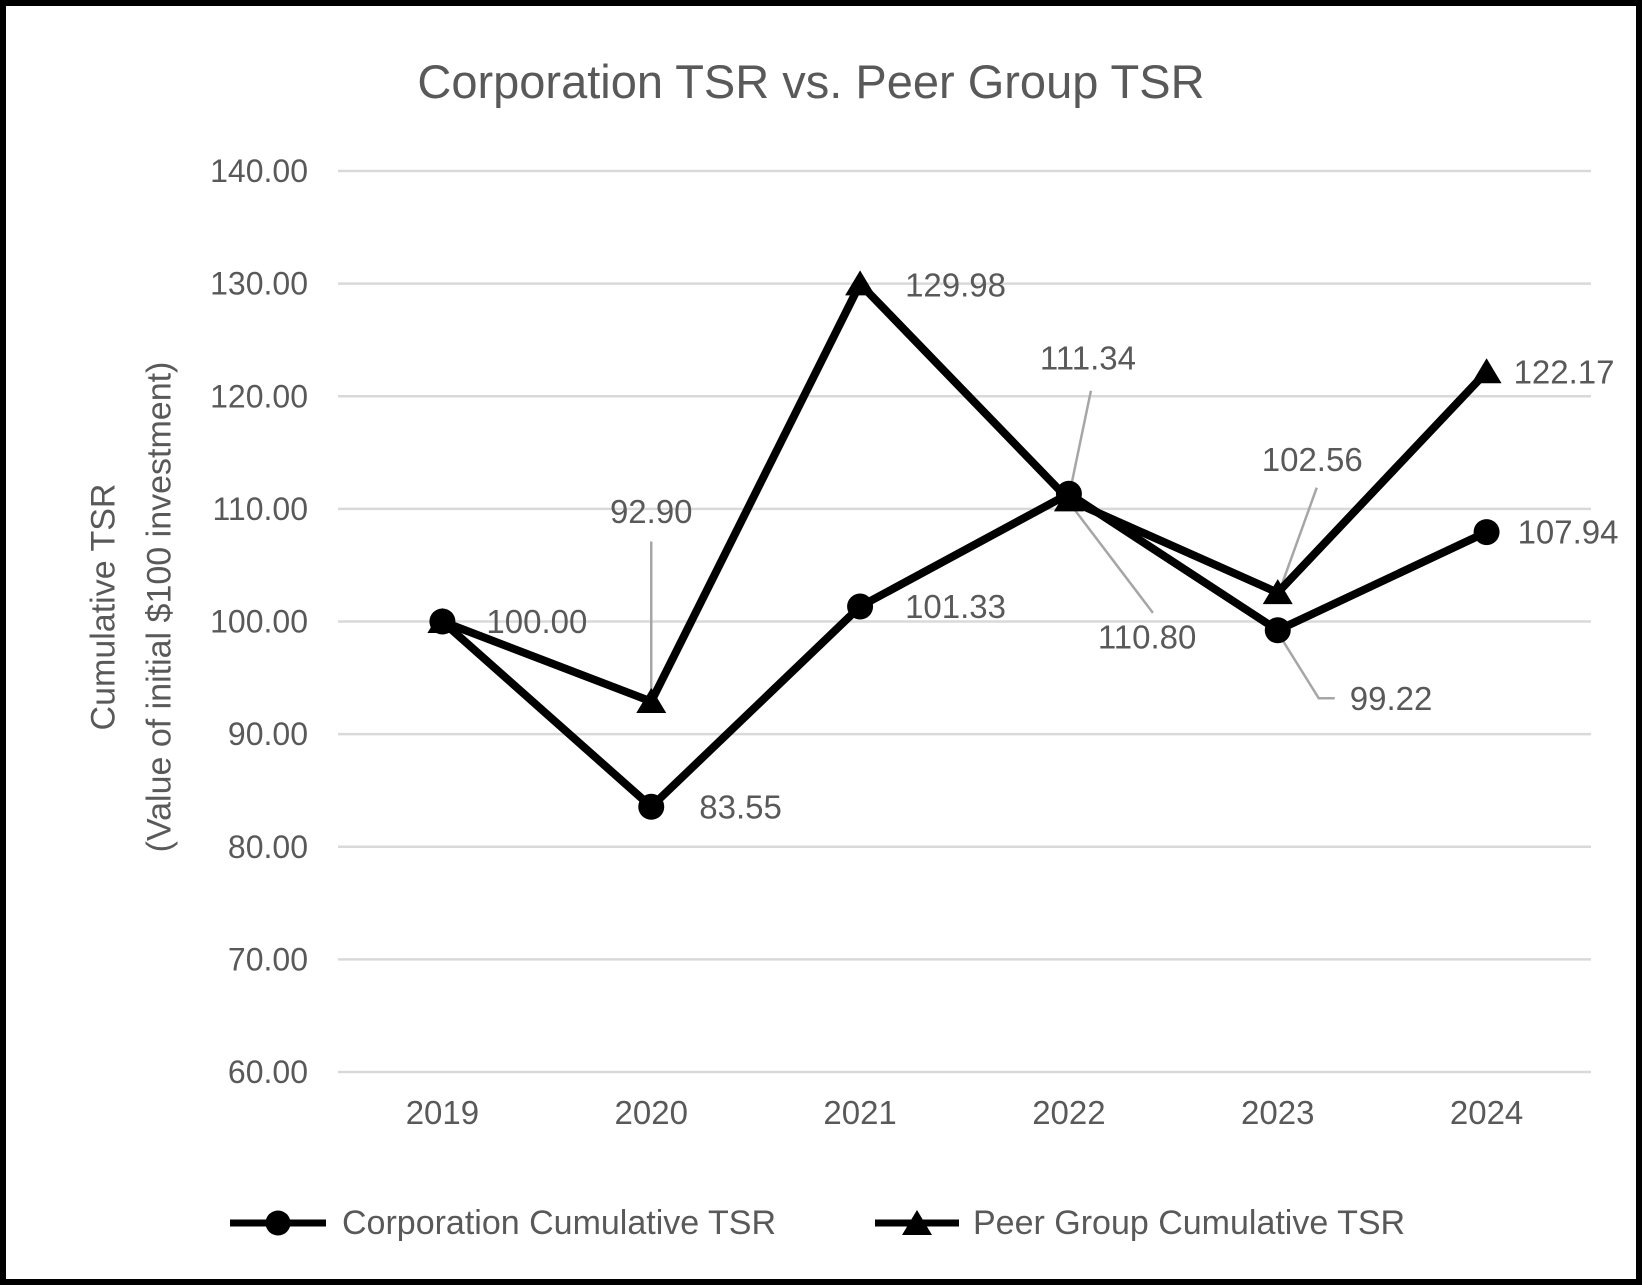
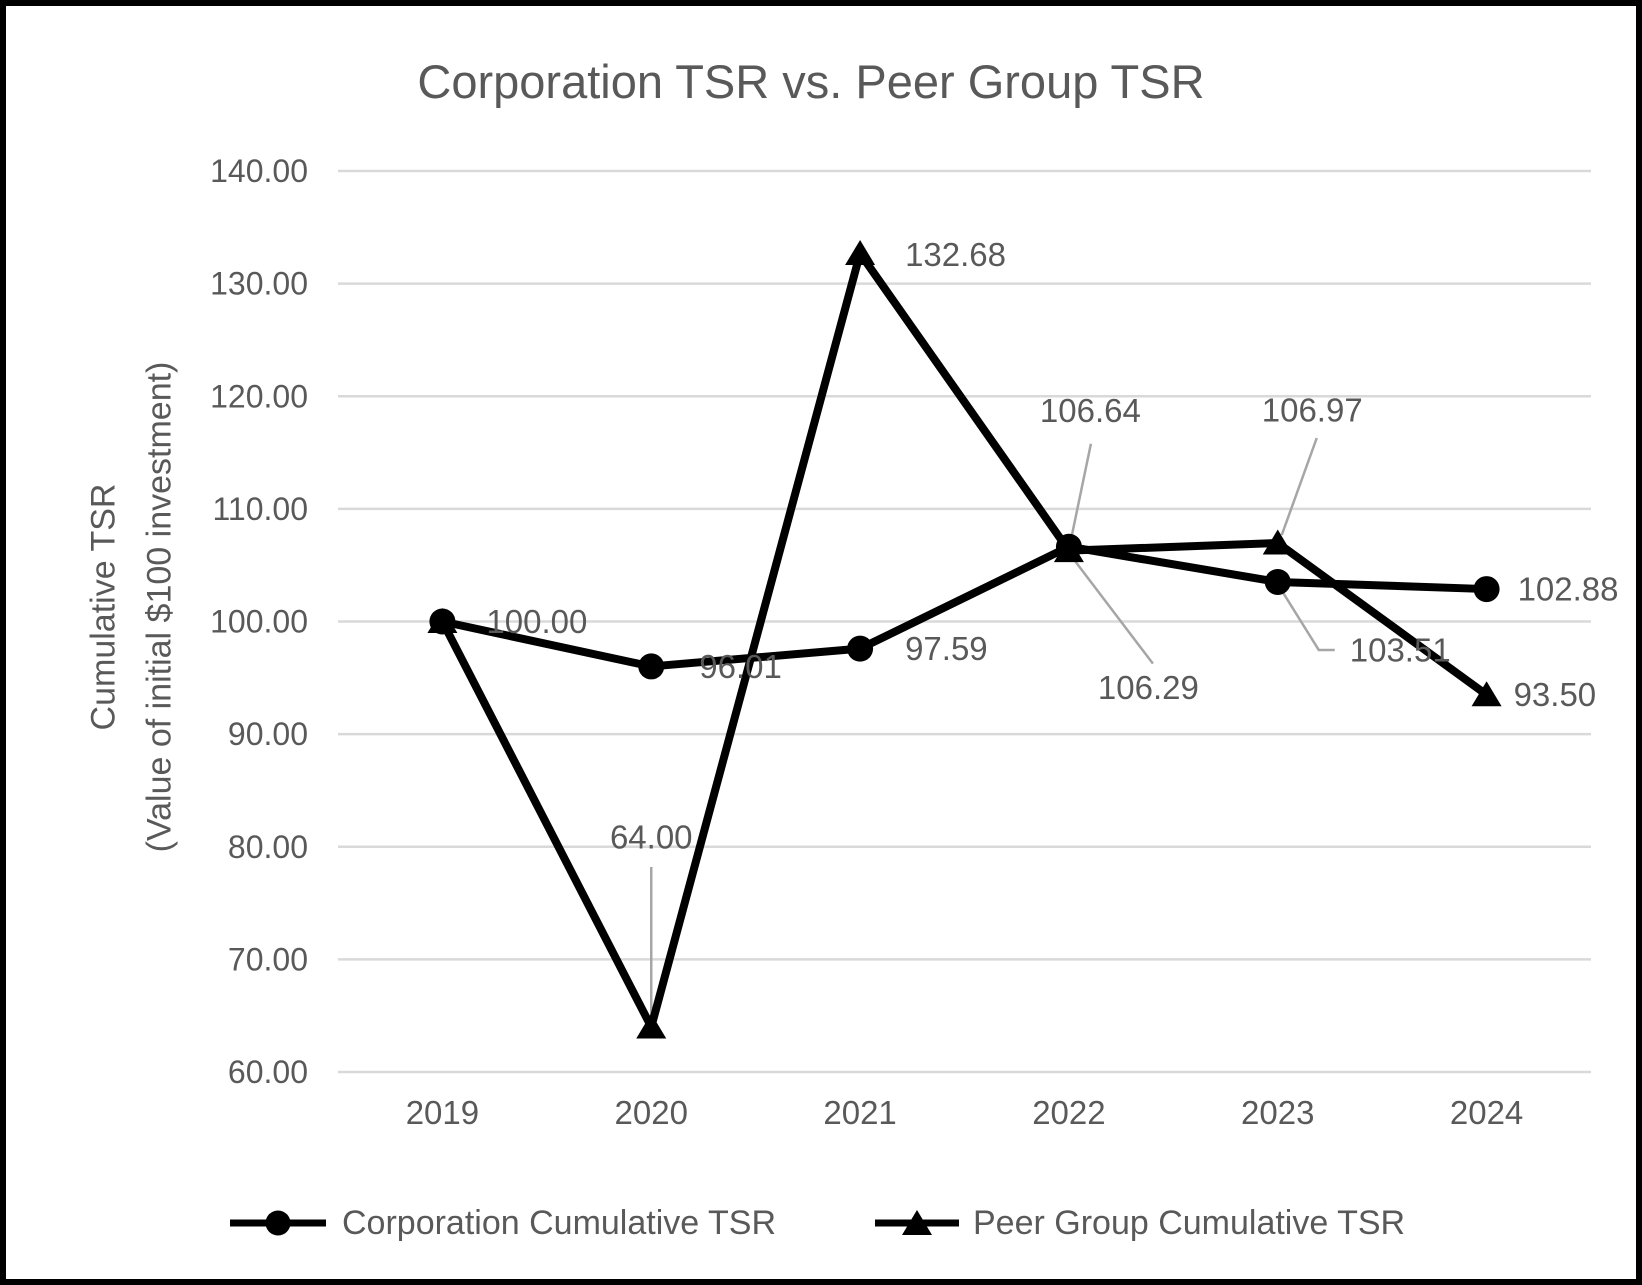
Corporation Cumulative TSR/2020: 83.55 -> 96.01
Peer Group Cumulative TSR/2020: 92.90 -> 64.00
Corporation Cumulative TSR/2021: 101.33 -> 97.59
Peer Group Cumulative TSR/2021: 129.98 -> 132.68
Corporation Cumulative TSR/2022: 111.34 -> 106.64
Peer Group Cumulative TSR/2022: 110.80 -> 106.29
Corporation Cumulative TSR/2023: 99.22 -> 103.51
Peer Group Cumulative TSR/2023: 102.56 -> 106.97
Corporation Cumulative TSR/2024: 107.94 -> 102.88
Peer Group Cumulative TSR/2024: 122.17 -> 93.50
